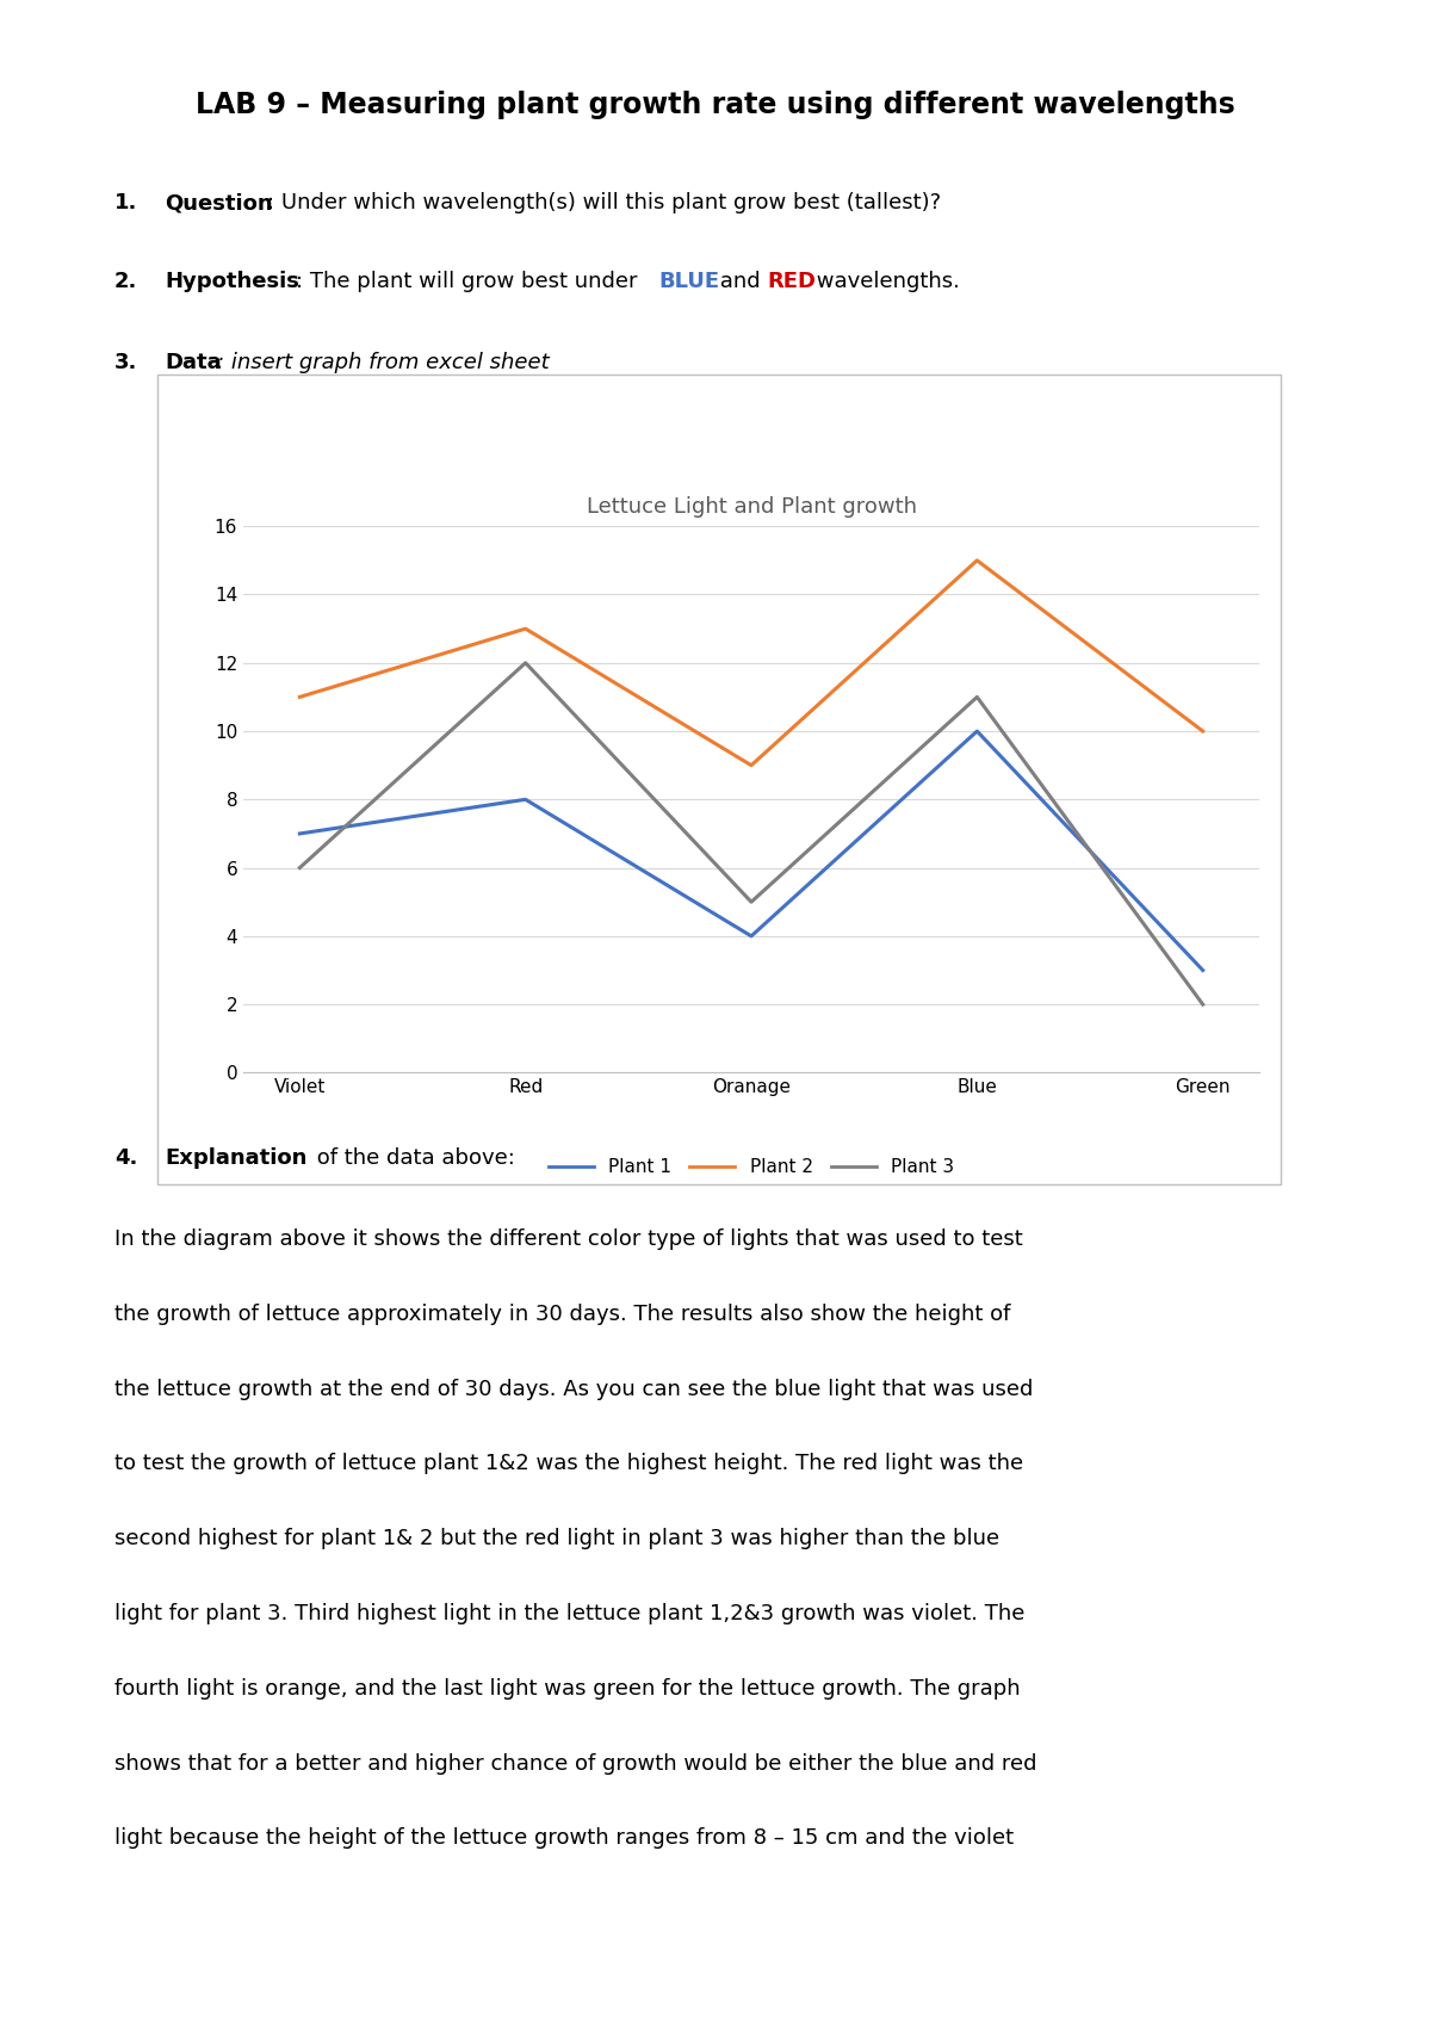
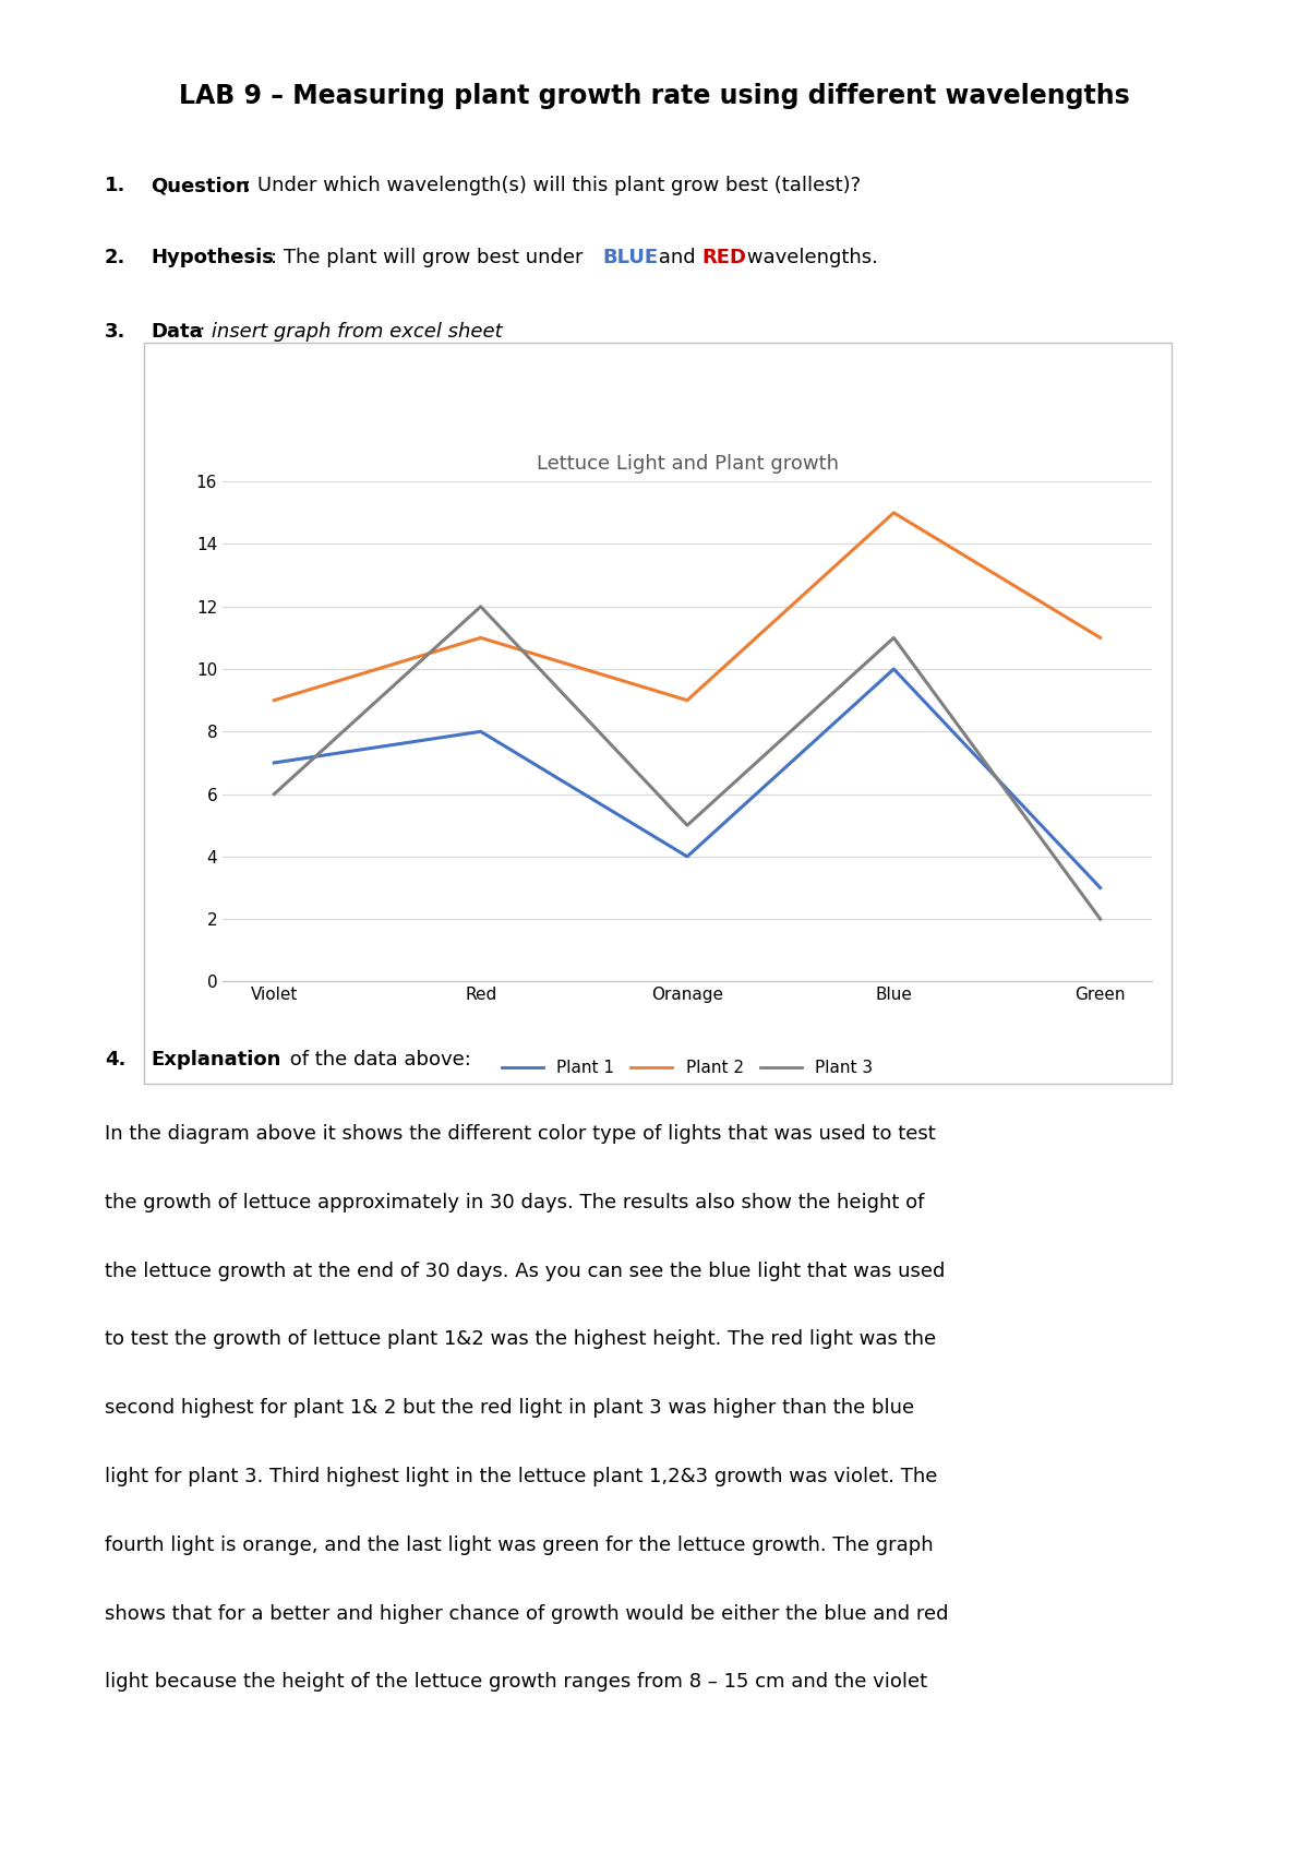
Plant 2/Violet: 11 -> 9
Plant 2/Red: 13 -> 11
Plant 2/Green: 10 -> 11
